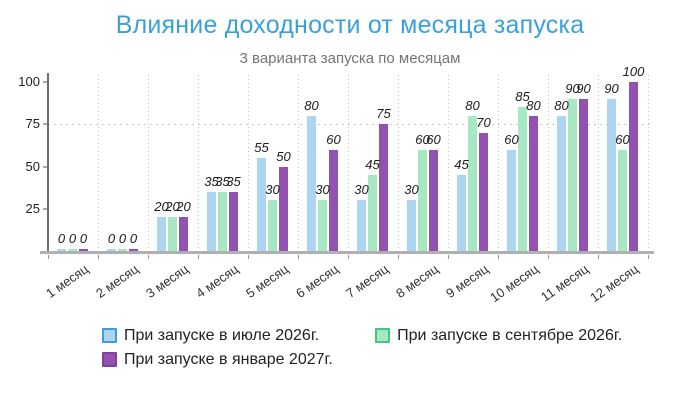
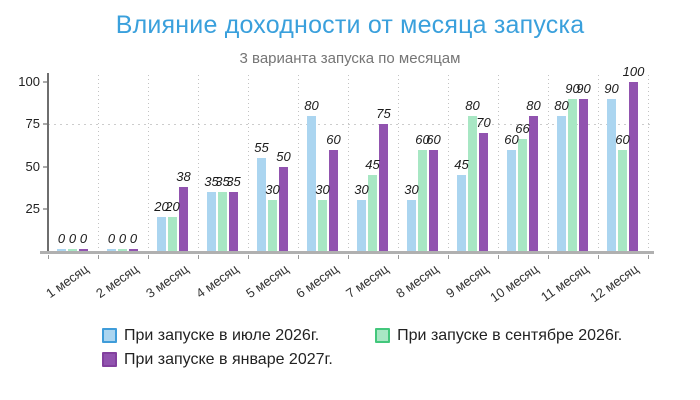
При запуске в январе 2027г./3 месяц: 20 -> 38
При запуске в сентябре 2026г./10 месяц: 85 -> 66
